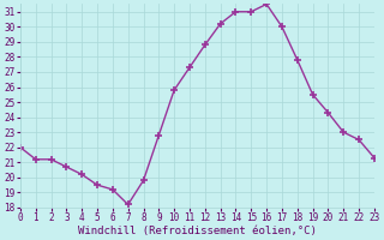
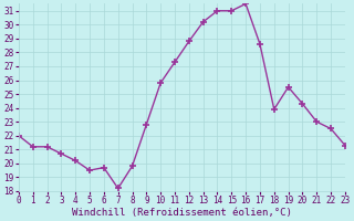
6: 19.2 -> 19.7
17: 30.0 -> 28.6
18: 27.8 -> 23.9
